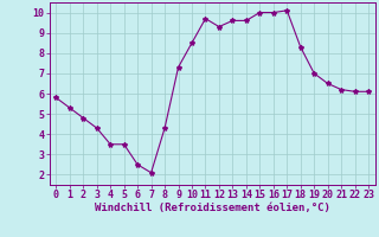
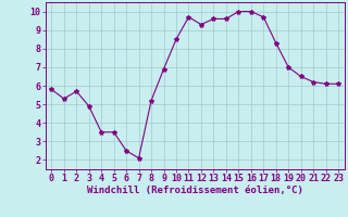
2: 4.8 -> 5.7
3: 4.3 -> 4.9
8: 4.3 -> 5.2
9: 7.3 -> 6.9
17: 10.1 -> 9.7
